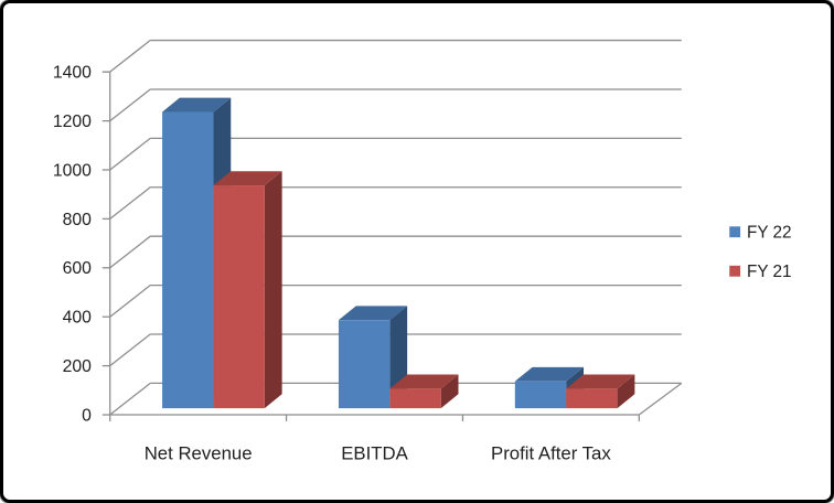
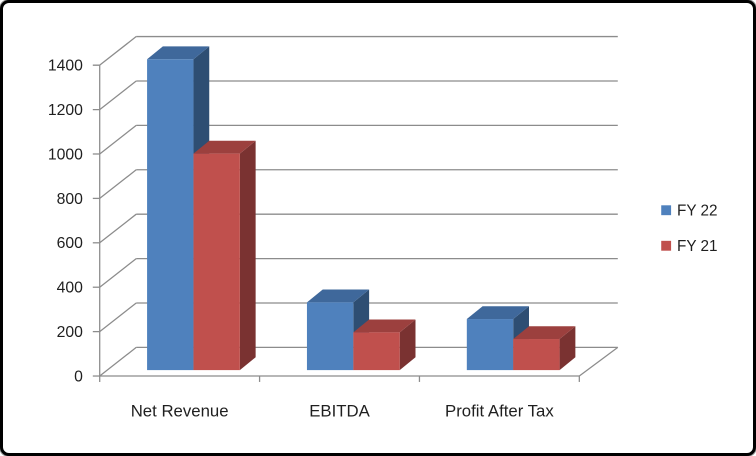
FY 22/Net Revenue: 1210 -> 1400
FY 21/Net Revenue: 910 -> 980
FY 22/EBITDA: 360 -> 300
FY 21/EBITDA: 80 -> 170
FY 22/Profit After Tax: 110 -> 230
FY 21/Profit After Tax: 80 -> 140
